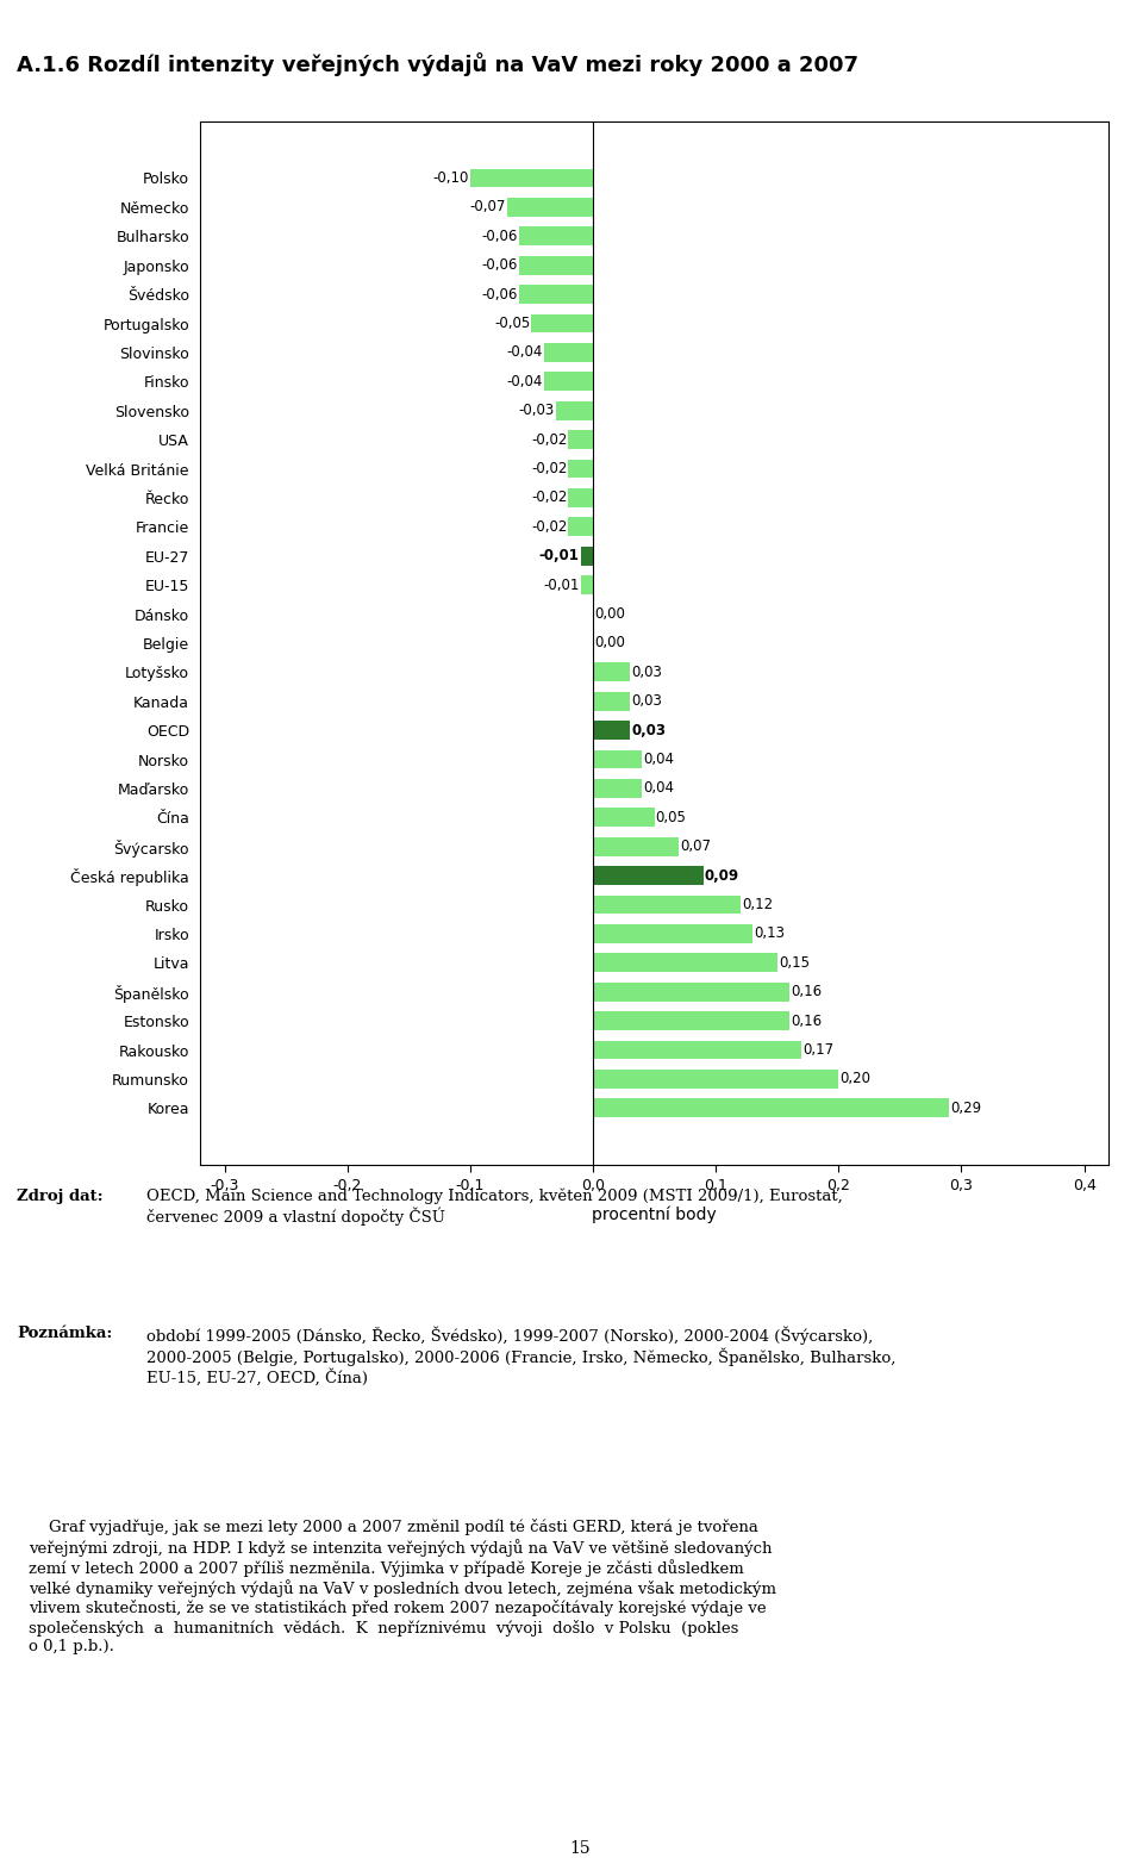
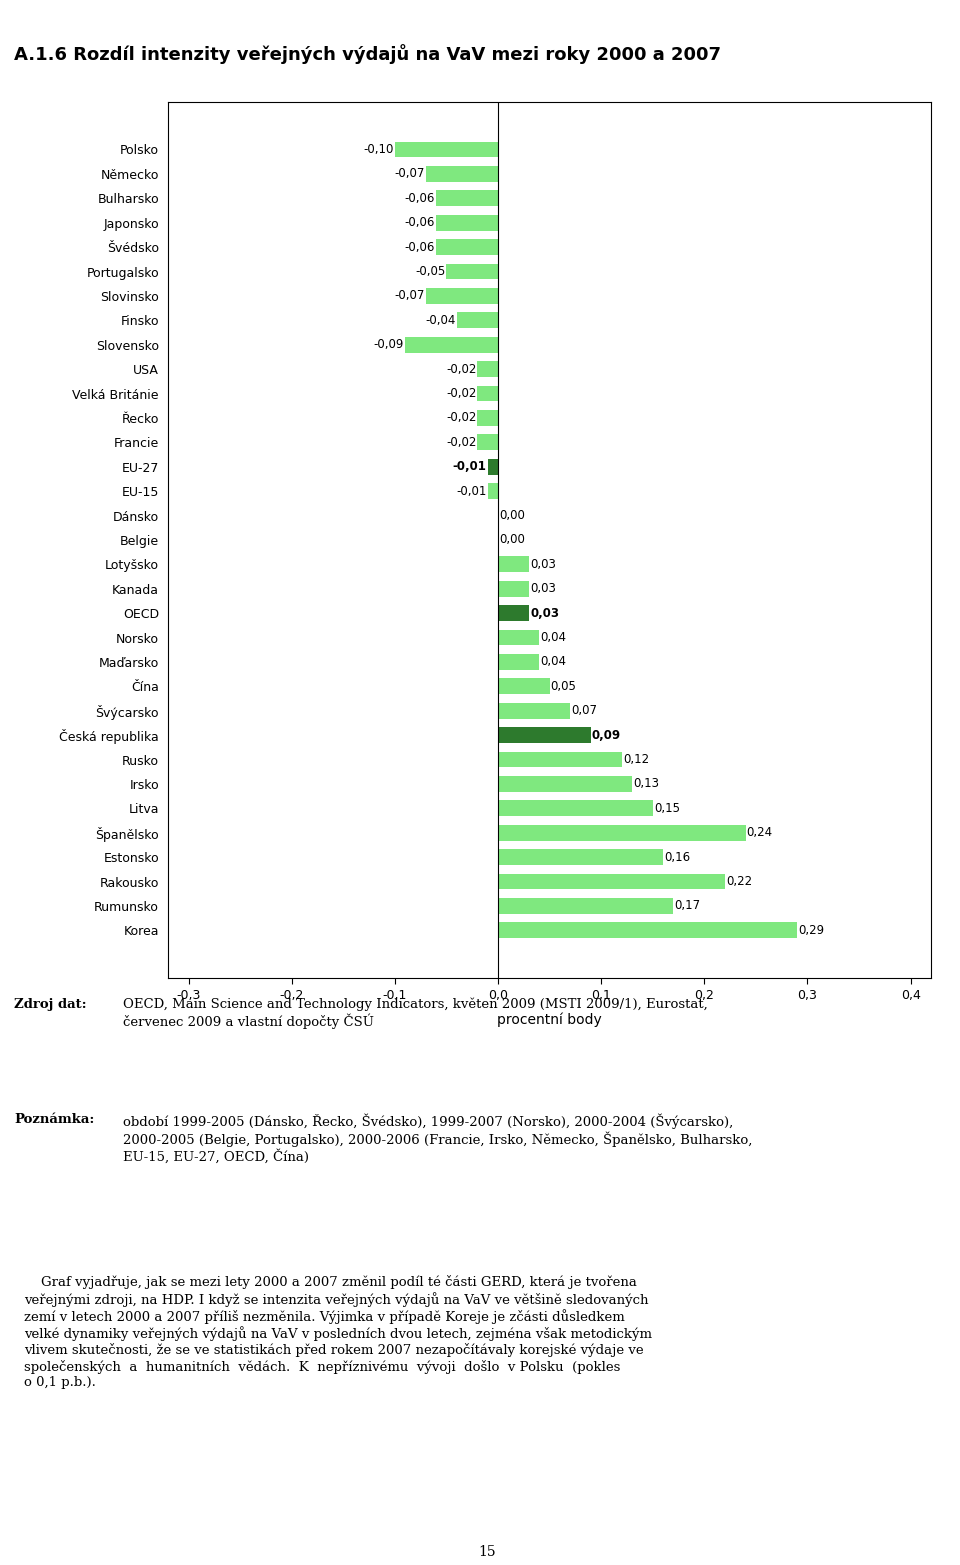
Slovinsko: -0,04 -> -0,07
Slovensko: -0,03 -> -0,09
Španělsko: 0,16 -> 0,24
Rakousko: 0,17 -> 0,22
Rumunsko: 0,20 -> 0,17
